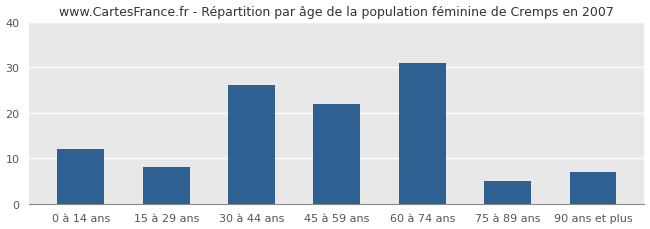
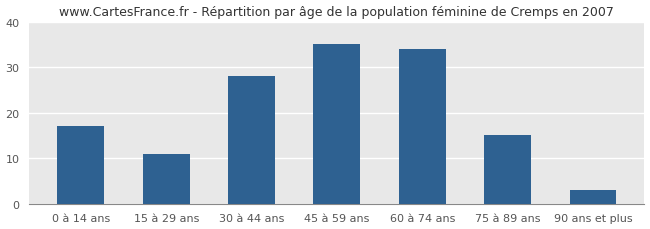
0 à 14 ans: 12 -> 17
15 à 29 ans: 8 -> 11
30 à 44 ans: 26 -> 28
45 à 59 ans: 22 -> 35
60 à 74 ans: 31 -> 34
75 à 89 ans: 5 -> 15
90 ans et plus: 7 -> 3
